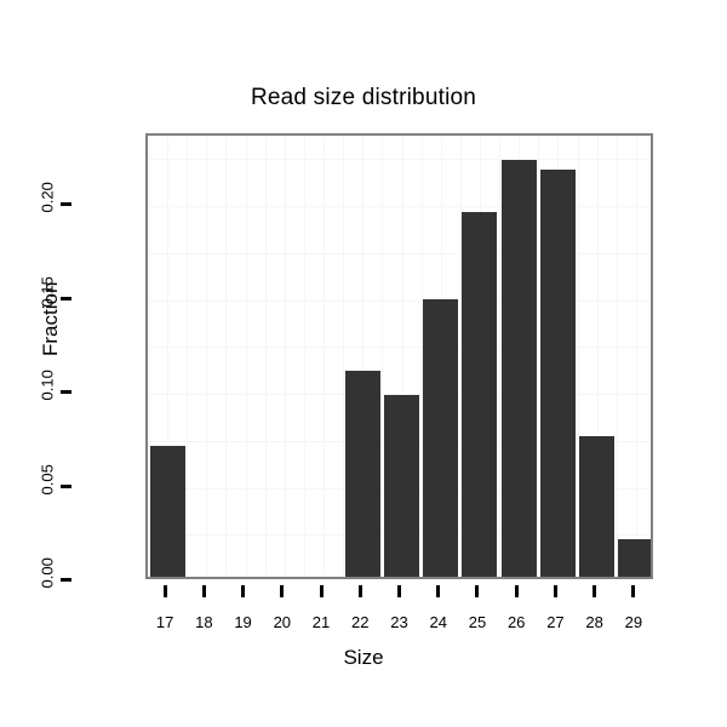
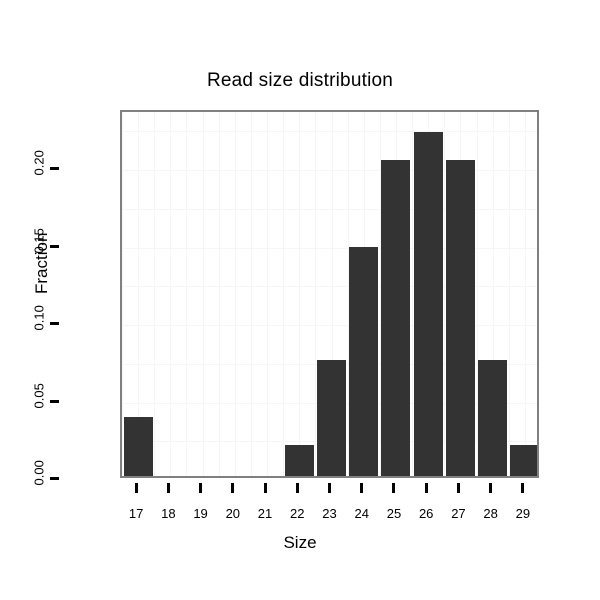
17: 0.070 -> 0.038
22: 0.110 -> 0.020
23: 0.097 -> 0.075
25: 0.194 -> 0.204
27: 0.217 -> 0.204
